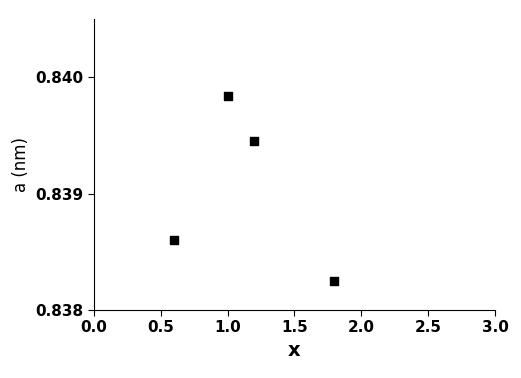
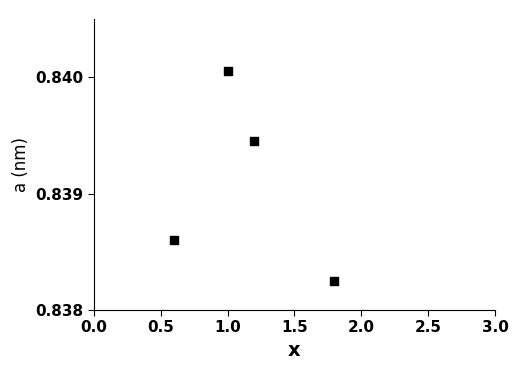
1.0: 0.83984 -> 0.84005
